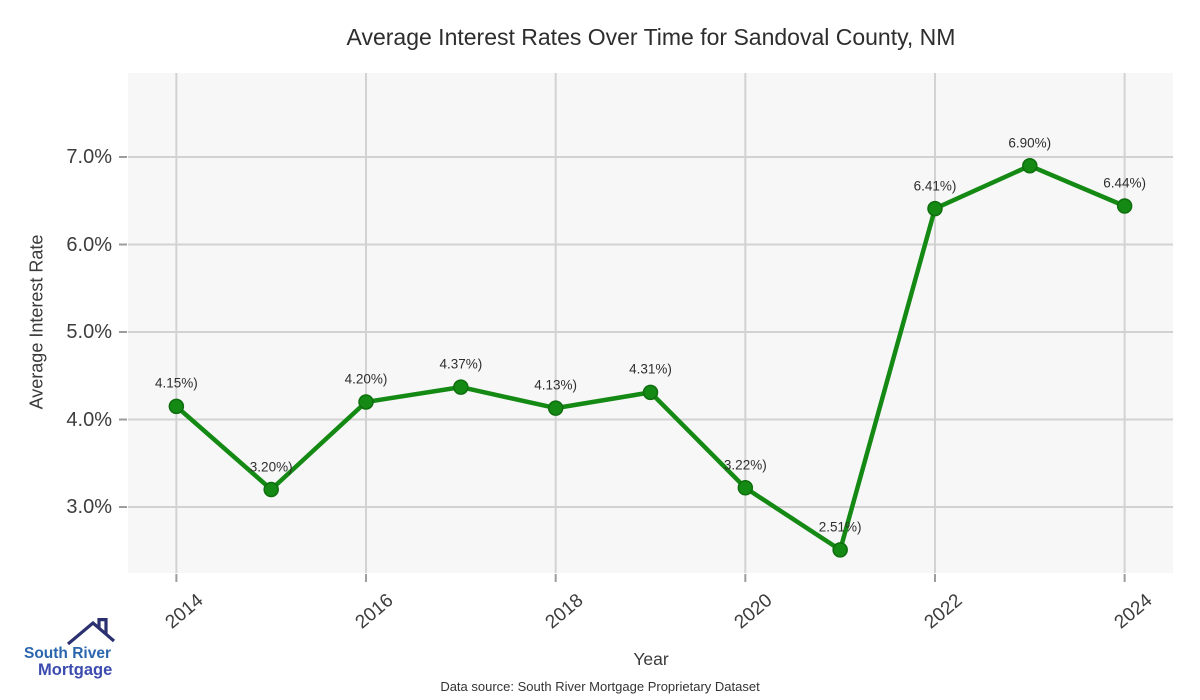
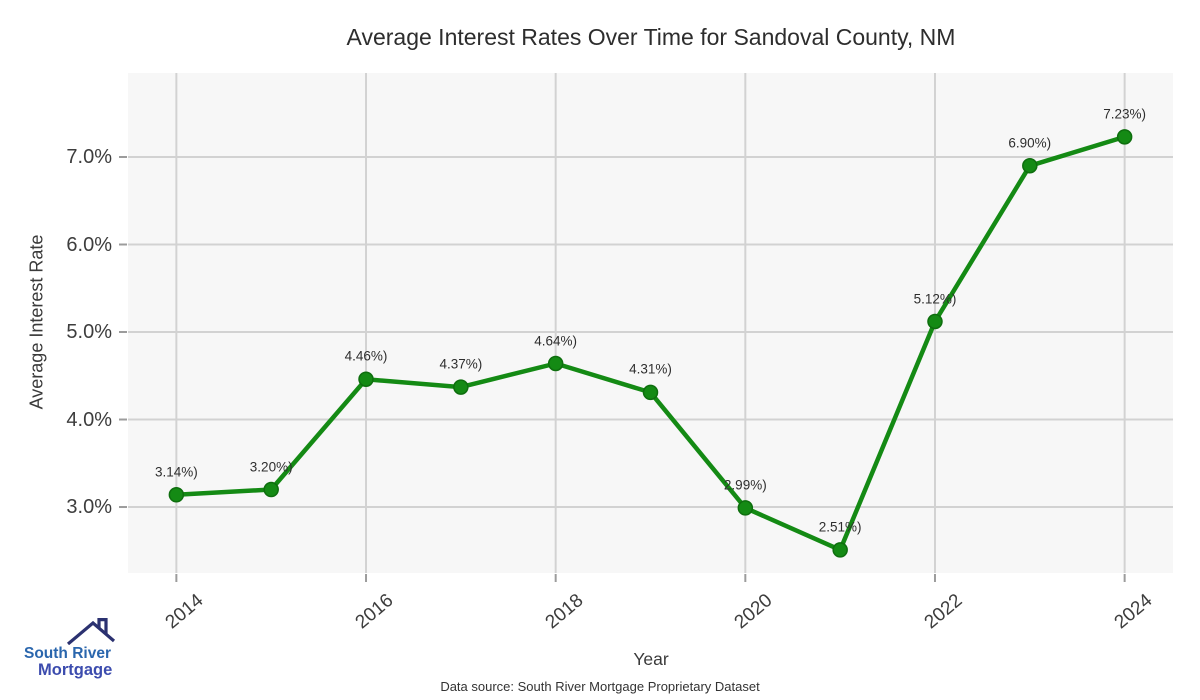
2014: 4.15% -> 3.14%
2016: 4.20% -> 4.46%
2018: 4.13% -> 4.64%
2020: 3.22% -> 2.99%
2022: 6.41% -> 5.12%
2024: 6.44% -> 7.23%
